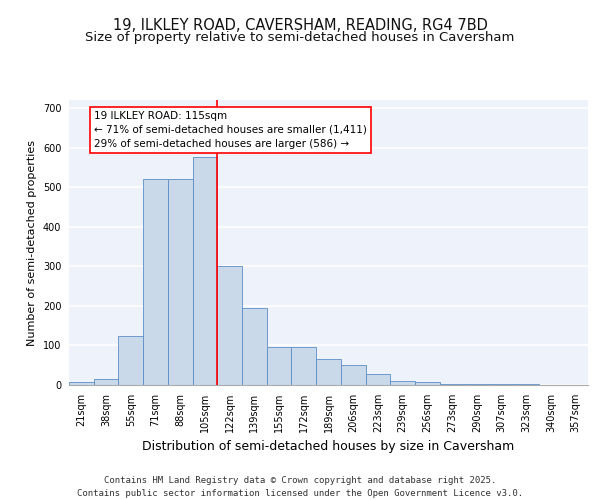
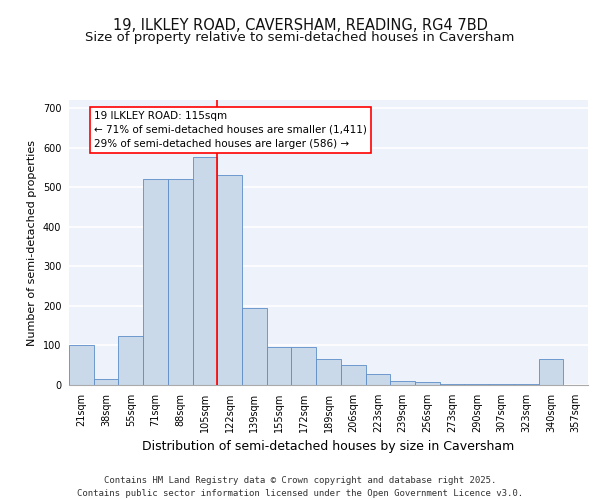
21sqm: 7 -> 100
122sqm: 300 -> 530
340sqm: 1 -> 65
